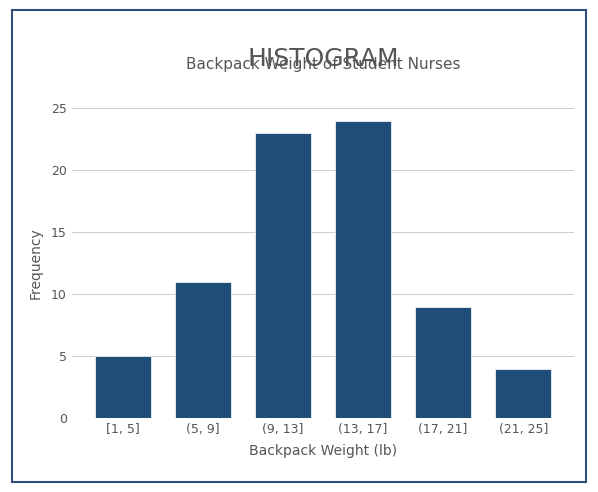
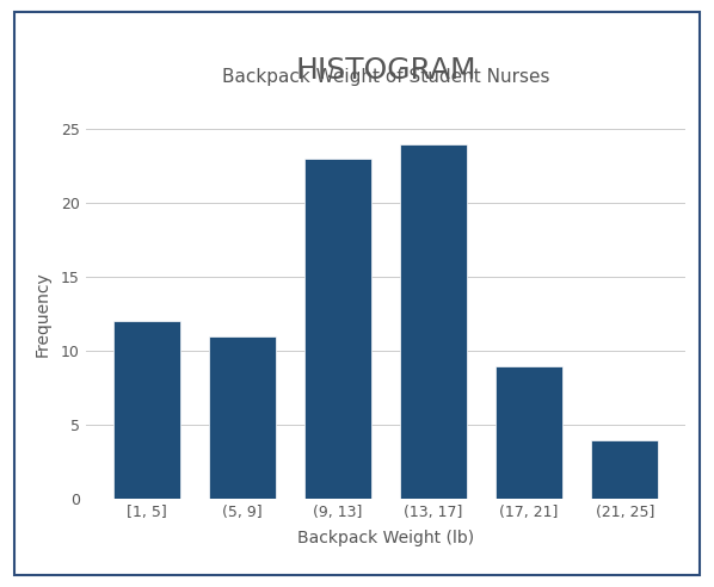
[1, 5]: 5 -> 12
